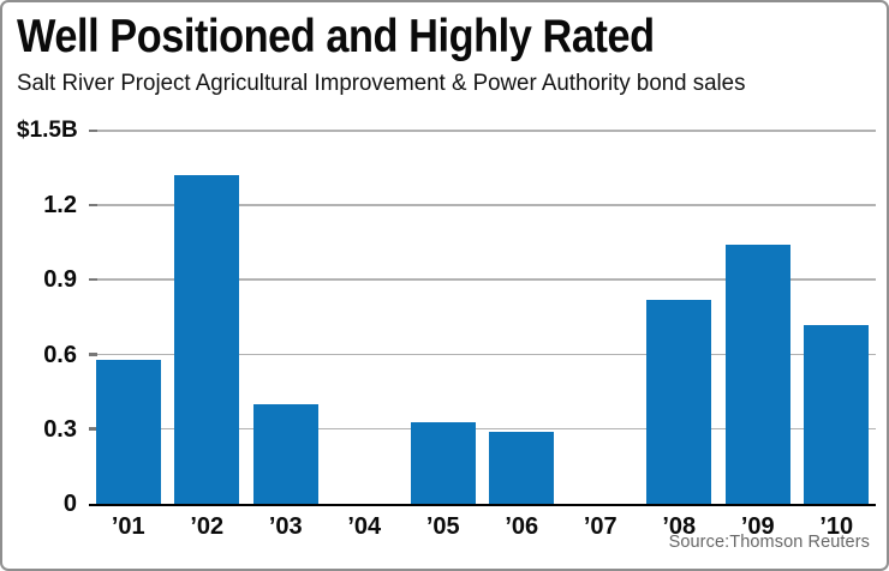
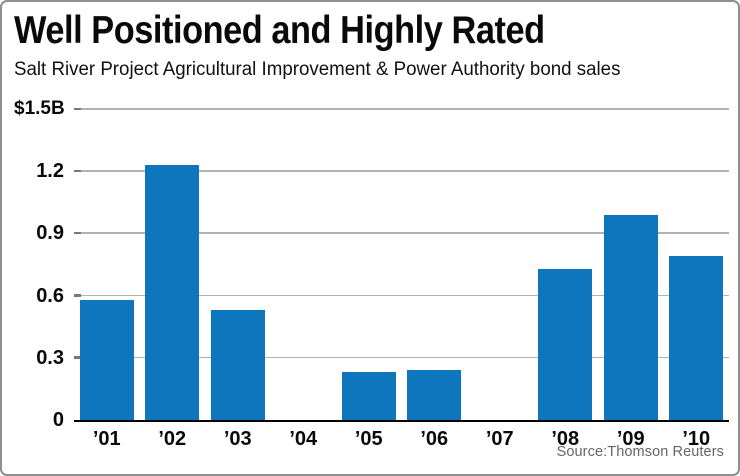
’02: $1.32B -> $1.23B
’03: $0.40B -> $0.53B
’05: $0.33B -> $0.23B
’06: $0.29B -> $0.24B
’08: $0.82B -> $0.73B
’09: $1.04B -> $0.99B
’10: $0.72B -> $0.79B
